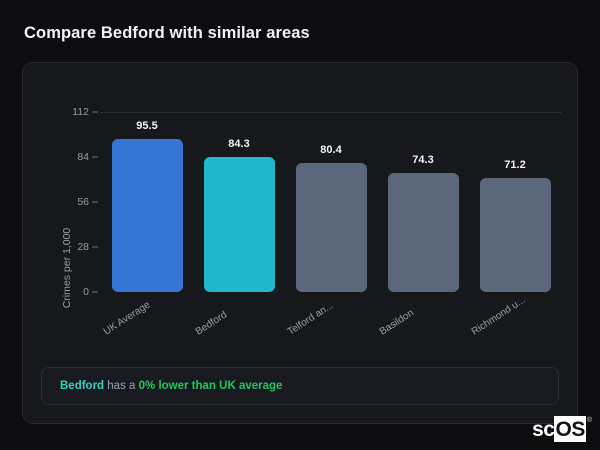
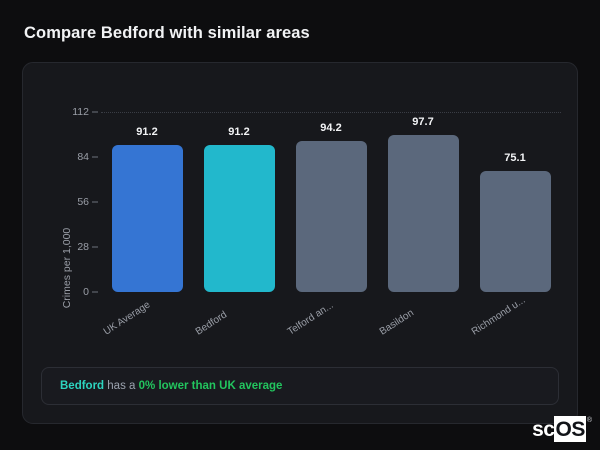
UK Average: 95.5 -> 91.2
Bedford: 84.3 -> 91.2
Telford an...: 80.4 -> 94.2
Basildon: 74.3 -> 97.7
Richmond u...: 71.2 -> 75.1
